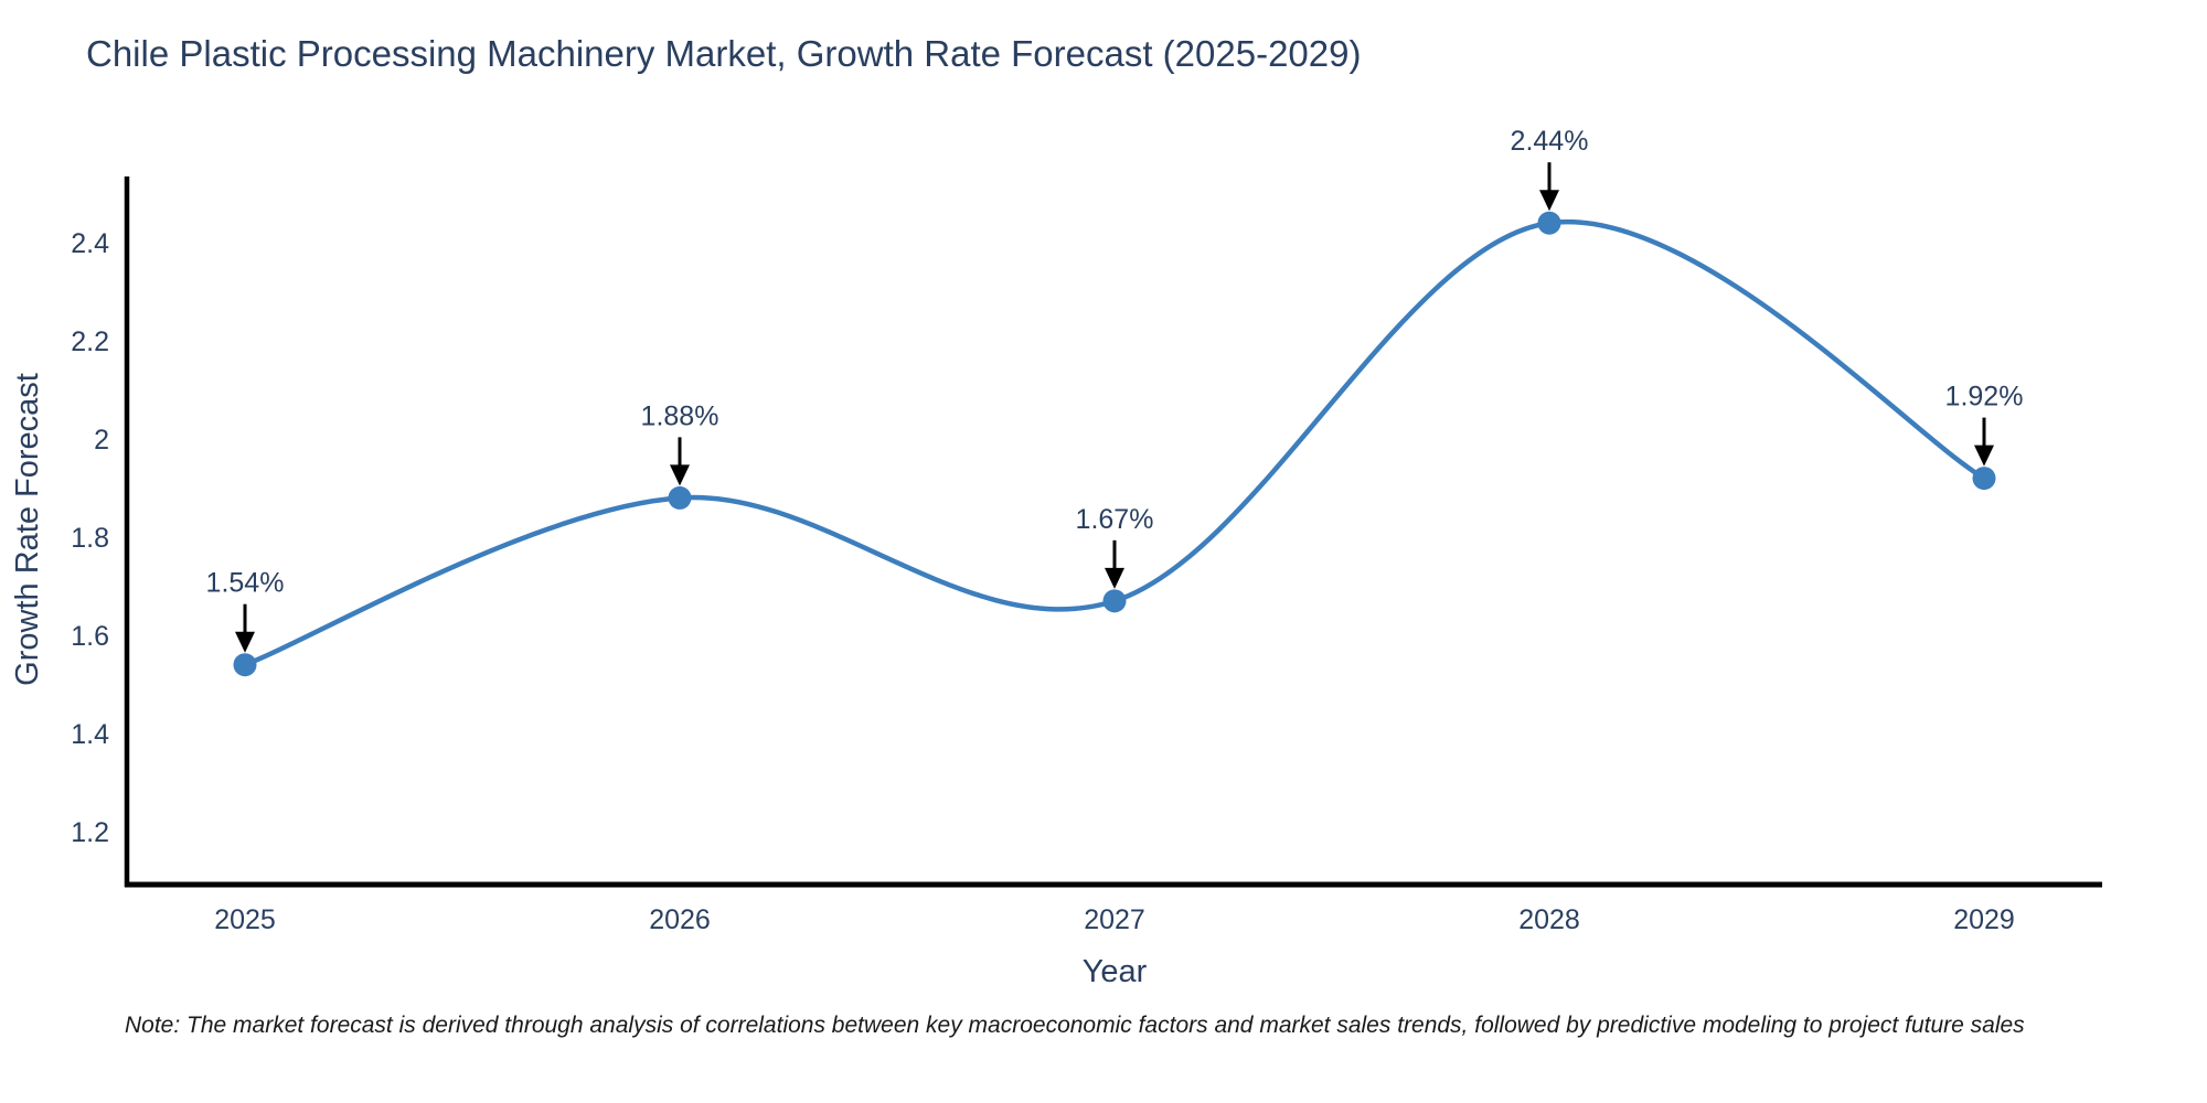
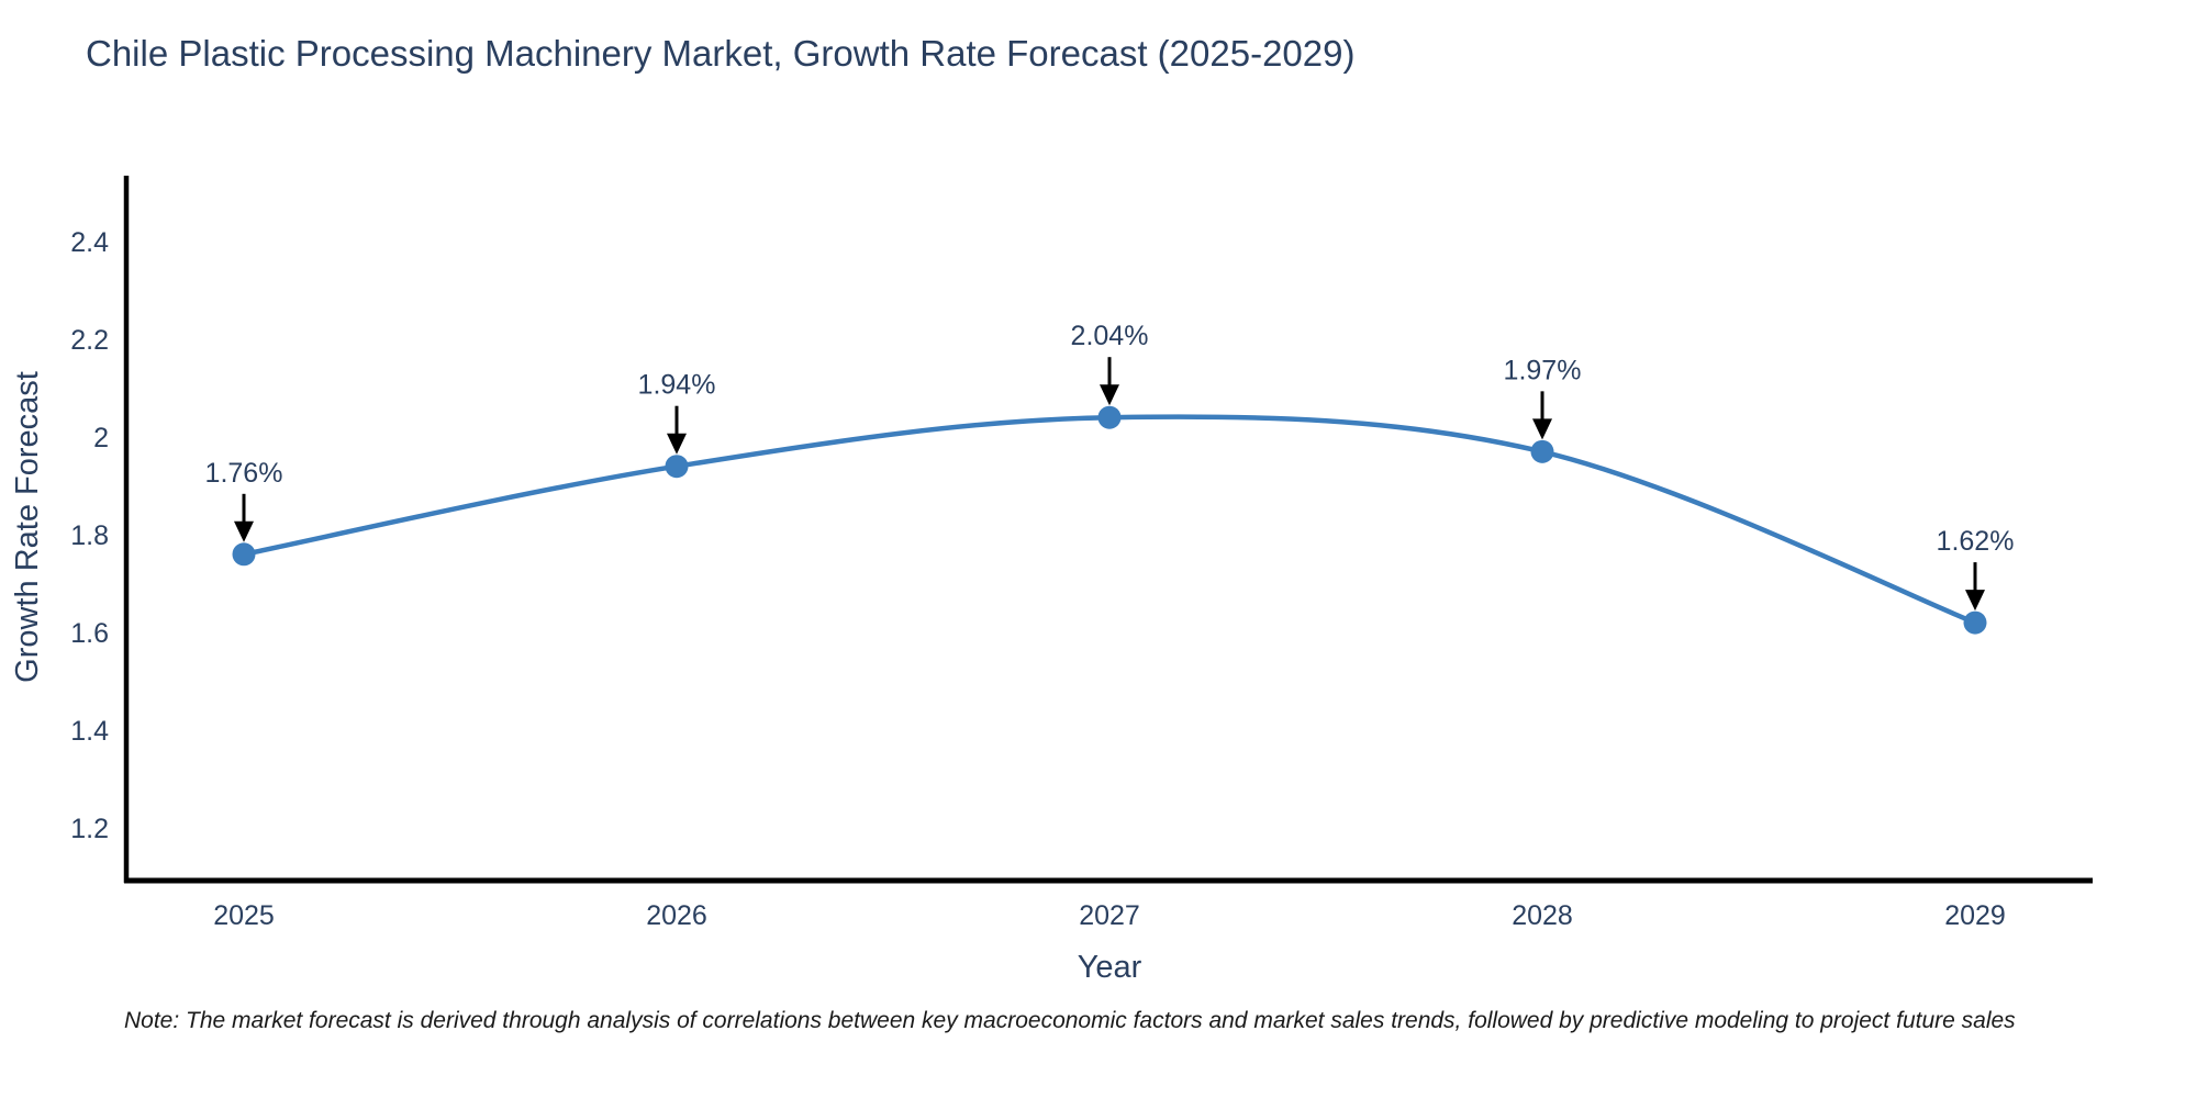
2025: 1.54% -> 1.76%
2026: 1.88% -> 1.94%
2027: 1.67% -> 2.04%
2028: 2.44% -> 1.97%
2029: 1.92% -> 1.62%
